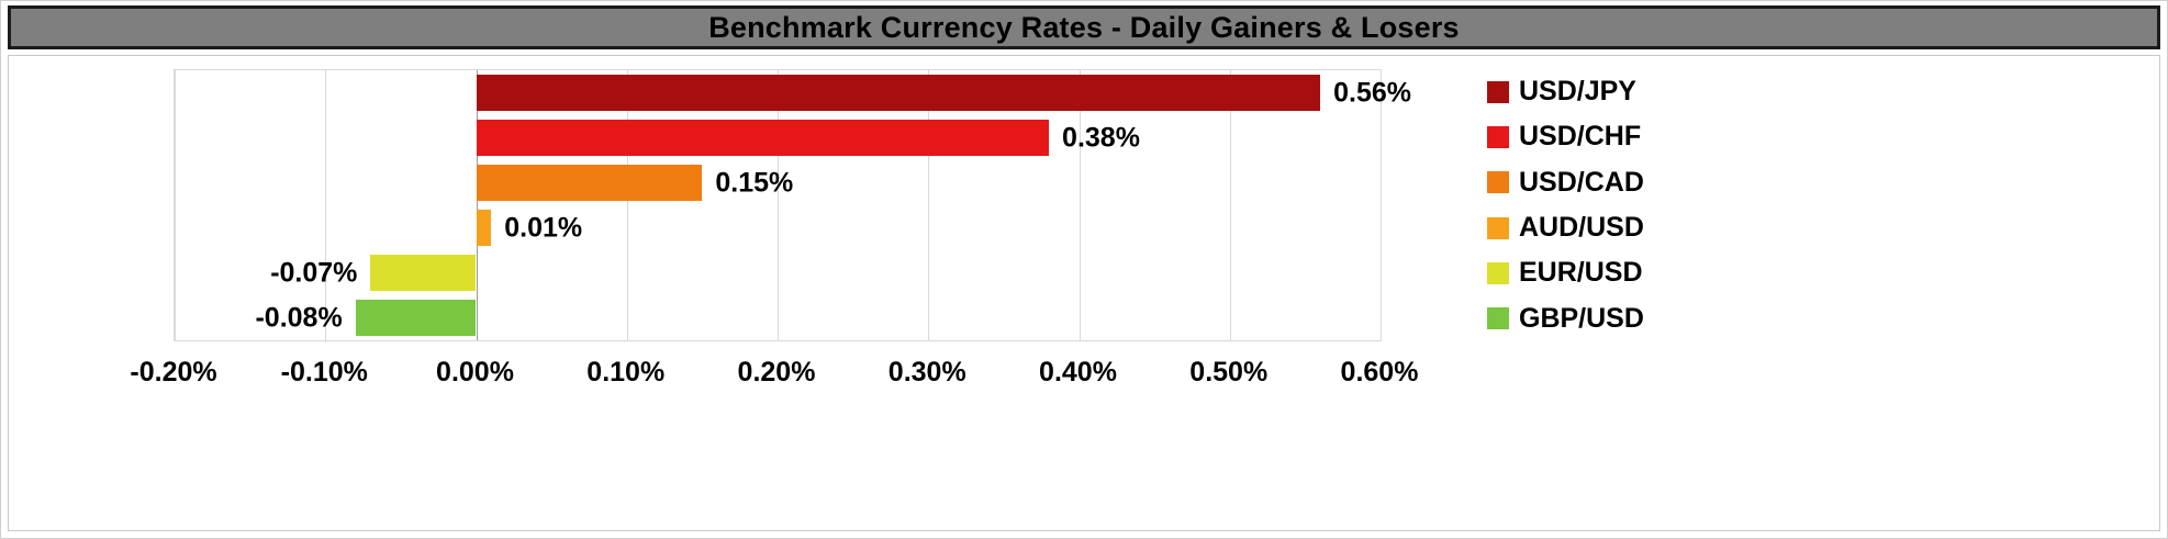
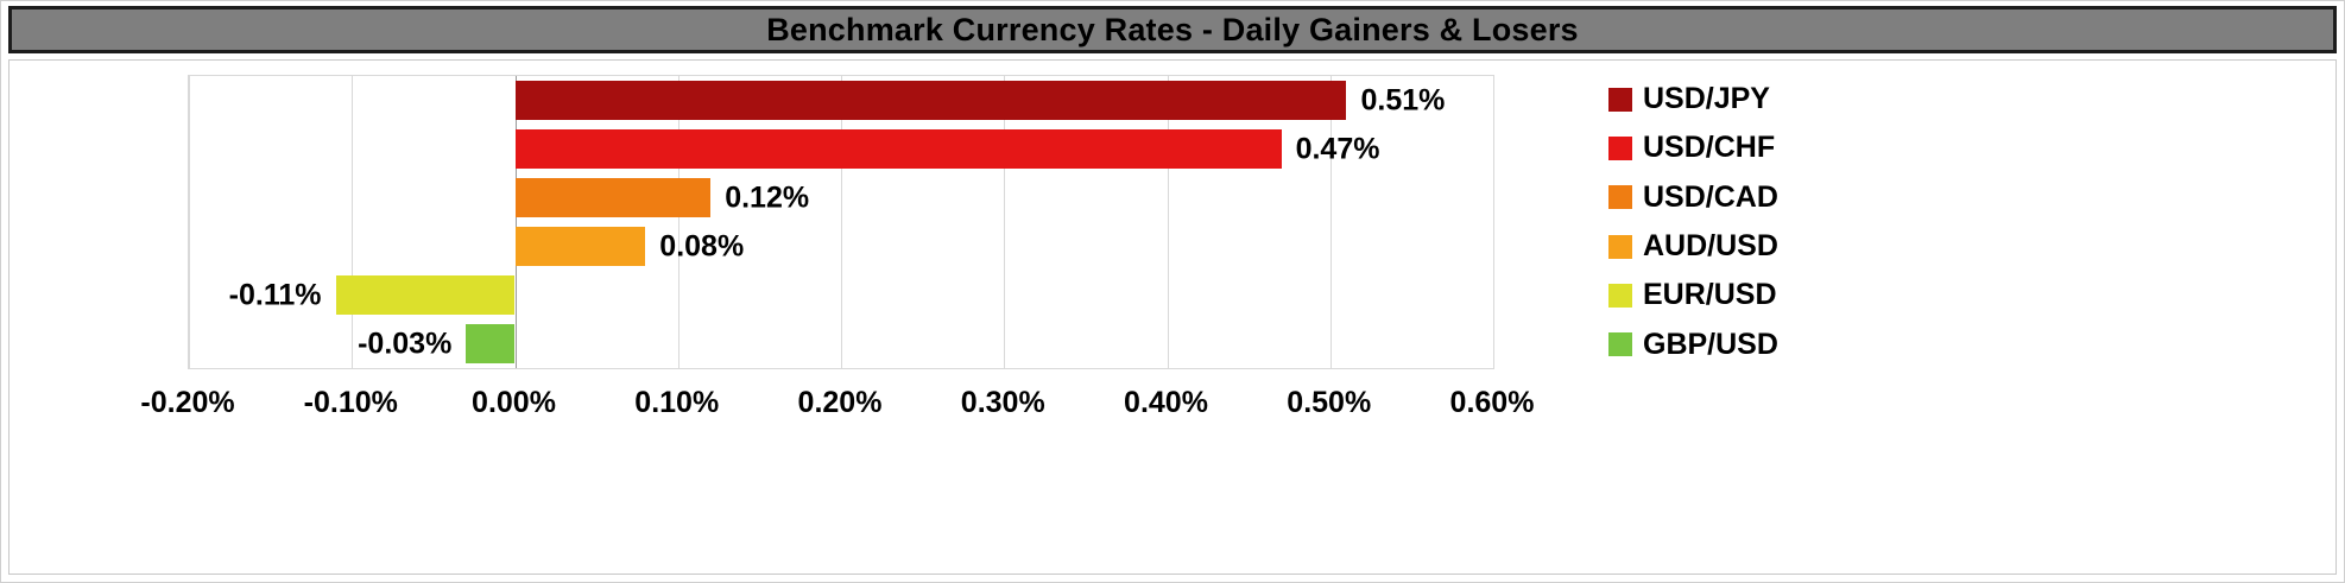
USD/JPY: 0.56% -> 0.51%
USD/CHF: 0.38% -> 0.47%
USD/CAD: 0.15% -> 0.12%
AUD/USD: 0.01% -> 0.08%
EUR/USD: -0.07% -> -0.11%
GBP/USD: -0.08% -> -0.03%
